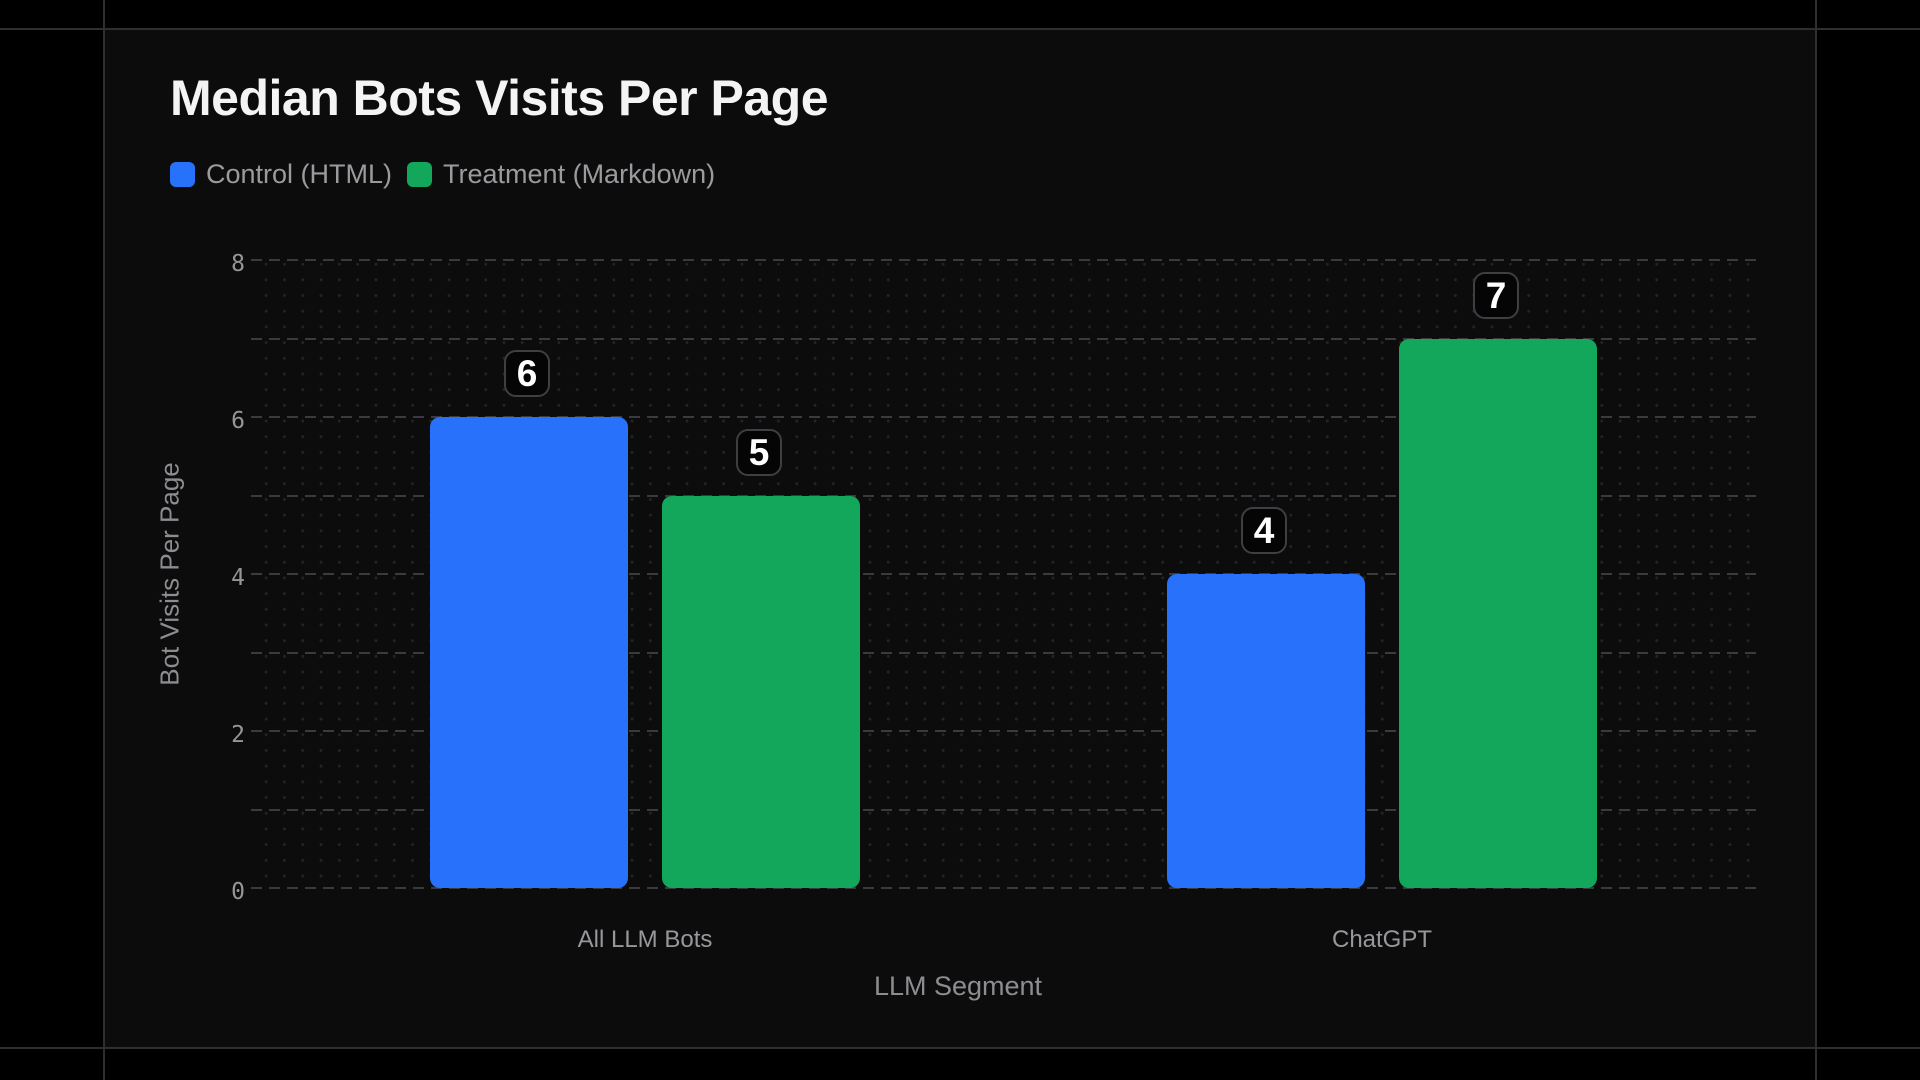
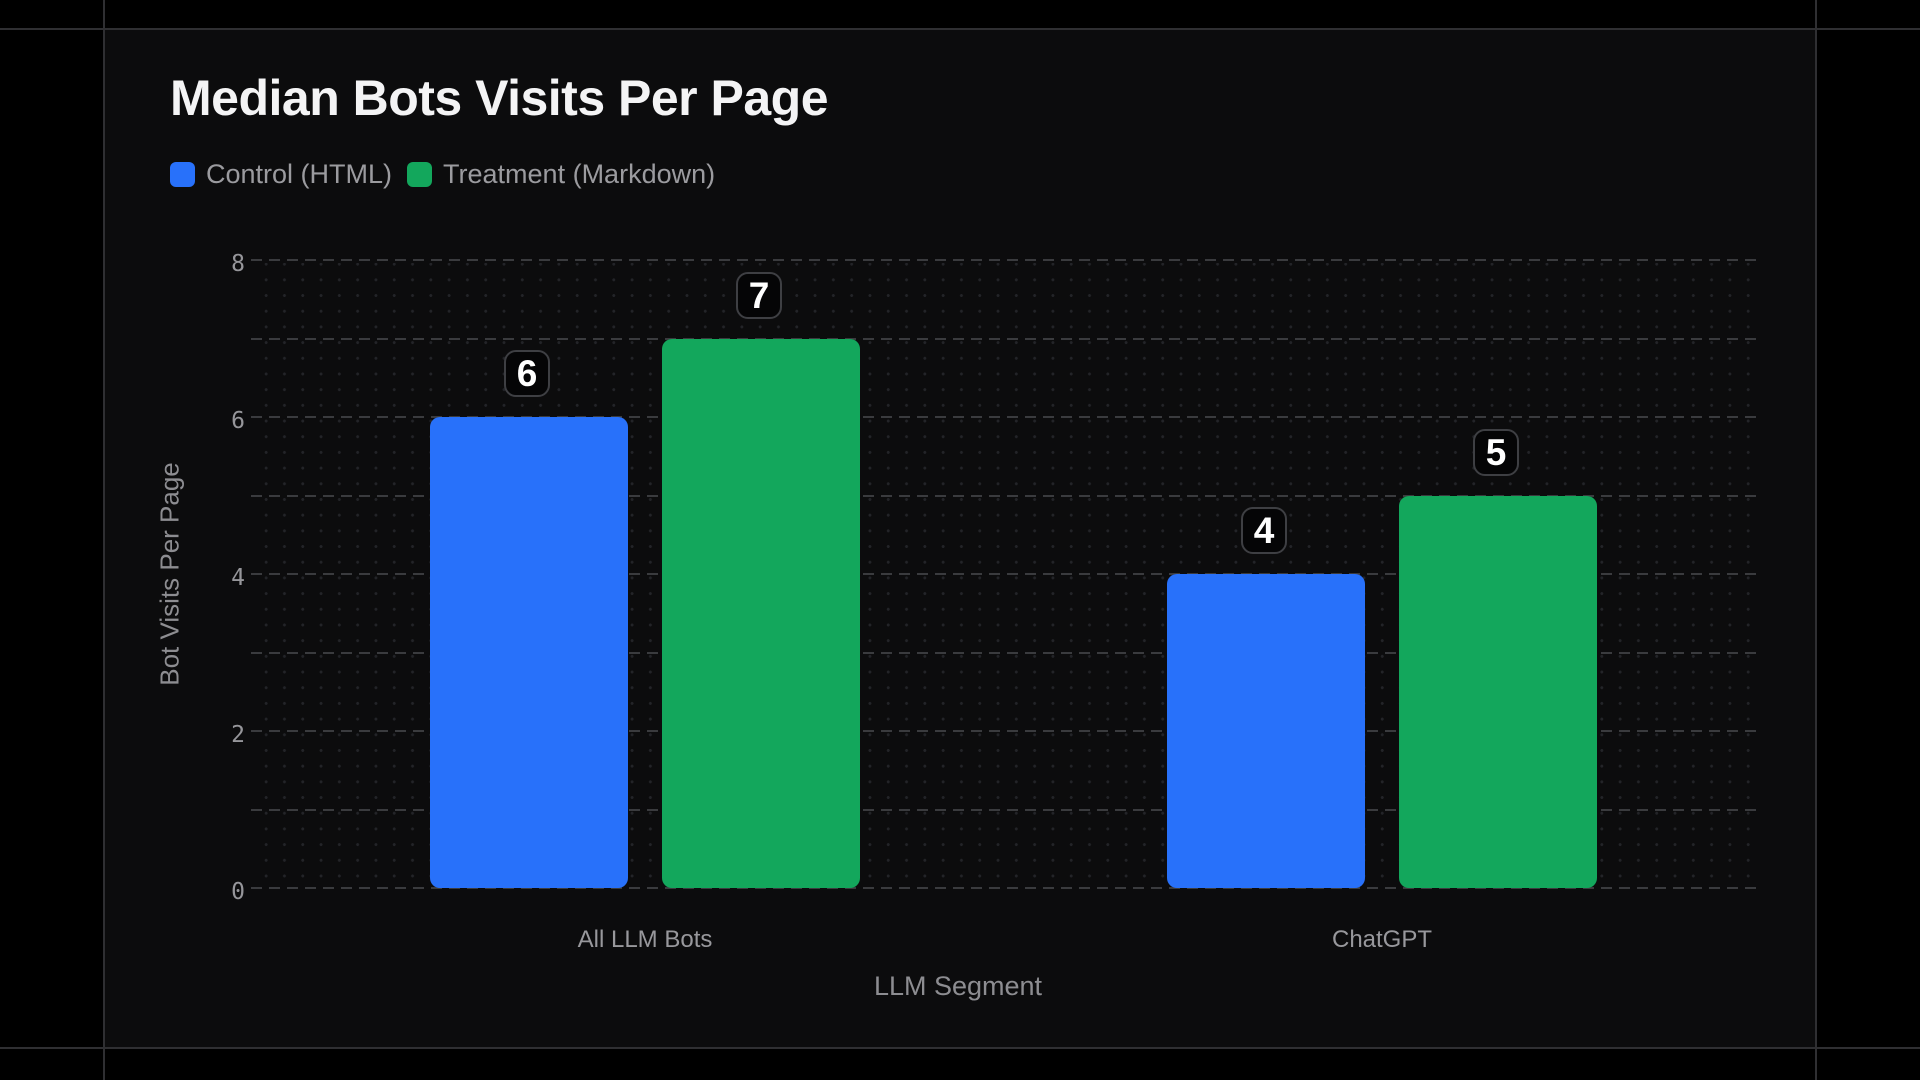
Treatment (Markdown)/All LLM Bots: 5 -> 7
Treatment (Markdown)/ChatGPT: 7 -> 5
